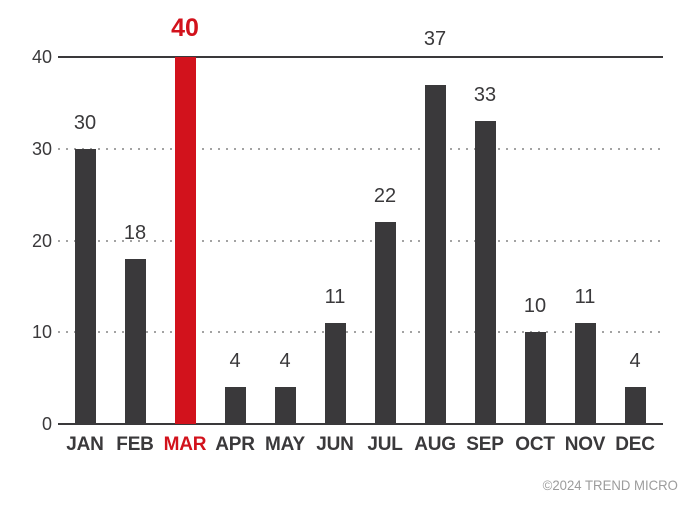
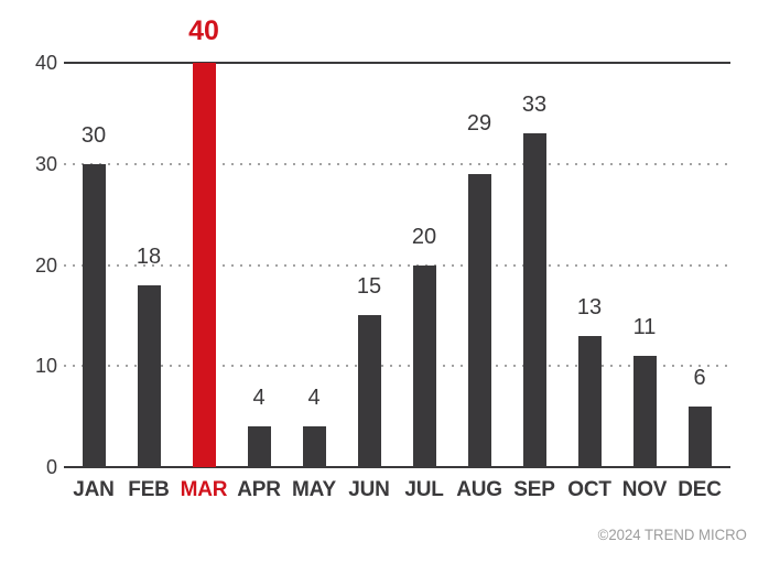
JUN: 11 -> 15
JUL: 22 -> 20
AUG: 37 -> 29
OCT: 10 -> 13
DEC: 4 -> 6
